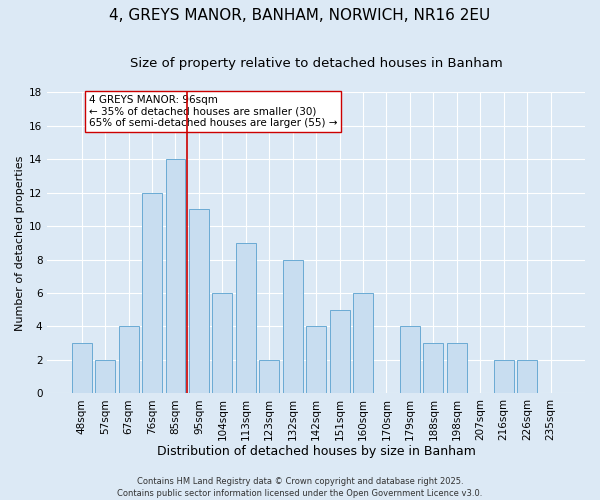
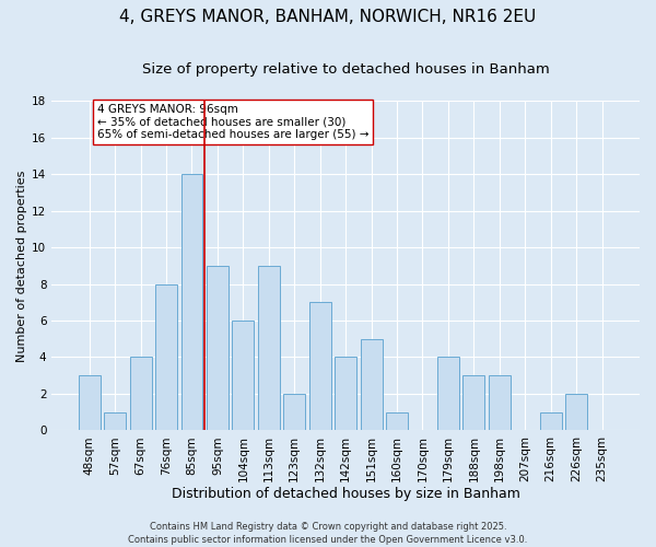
57sqm: 2 -> 1
76sqm: 12 -> 8
95sqm: 11 -> 9
132sqm: 8 -> 7
160sqm: 6 -> 1
216sqm: 2 -> 1
